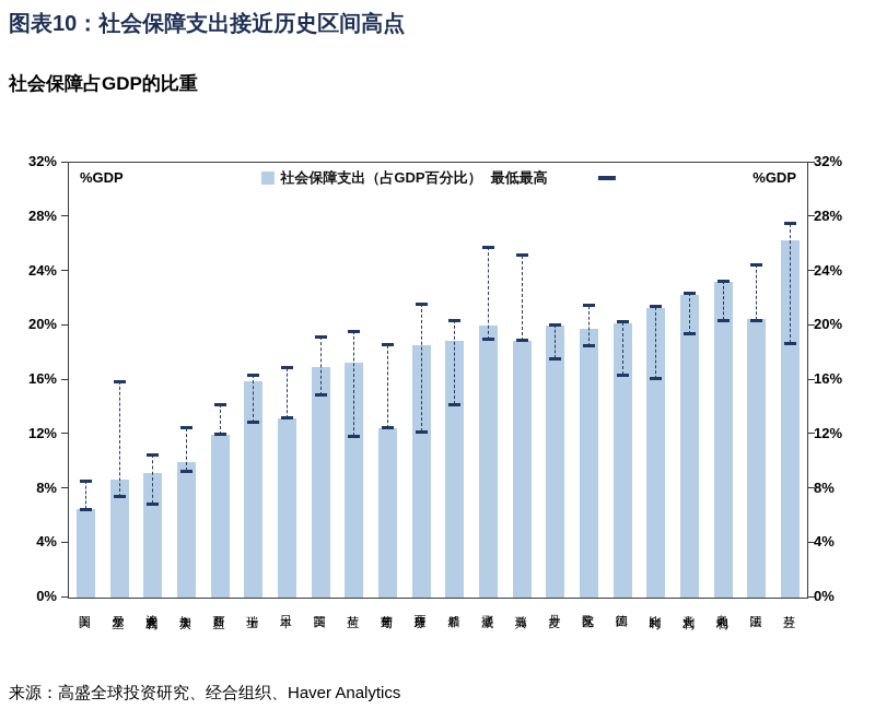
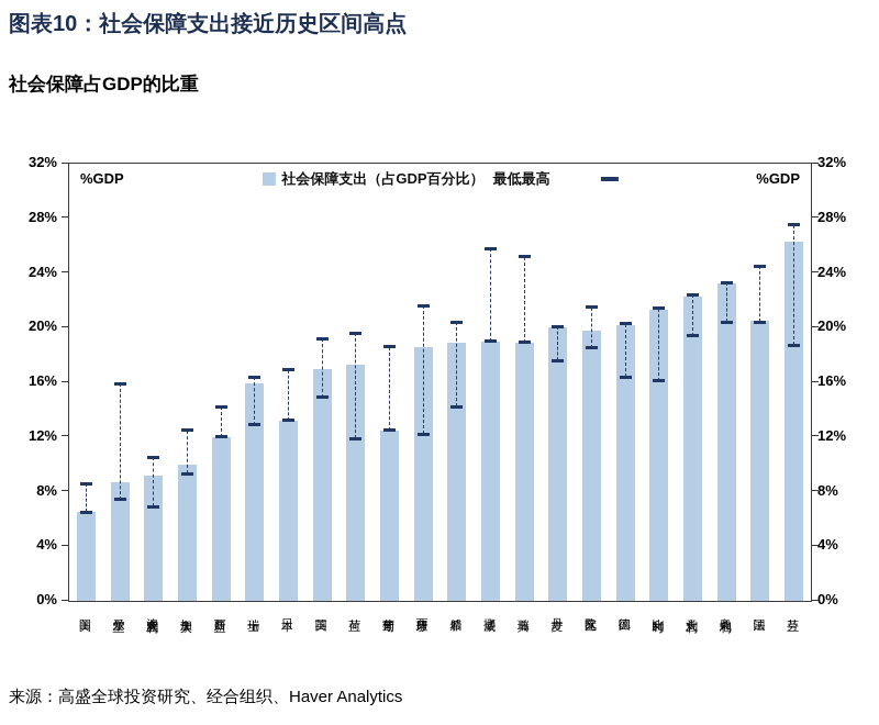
社会保障支出（占GDP百分比）/挪威: 20.0% -> 19.0%
